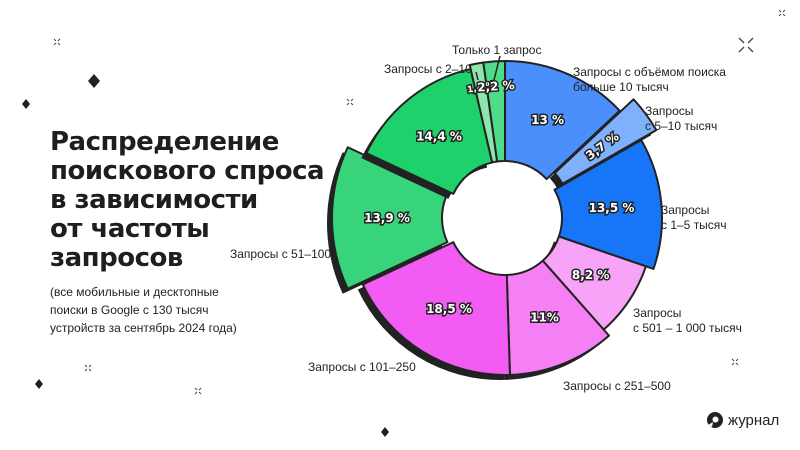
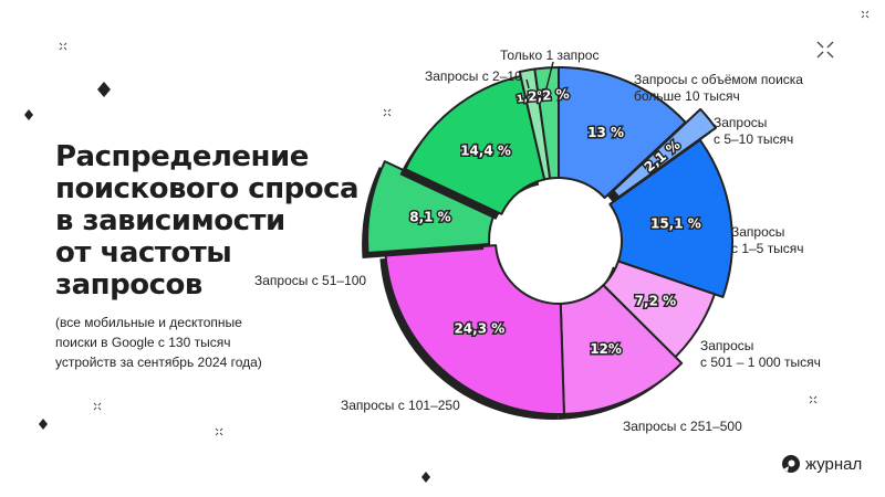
Запросы с 5–10 тысяч: 3,7 -> 2,1
Запросы с 1–5 тысяч: 13,5 -> 15,1
Запросы с 501 – 1 000 тысяч: 8,2 -> 7,2
Запросы с 251–500: 11% -> 12%
Запросы с 101–250: 18,5 -> 24,3
Запросы с 51–100: 13,9 -> 8,1
